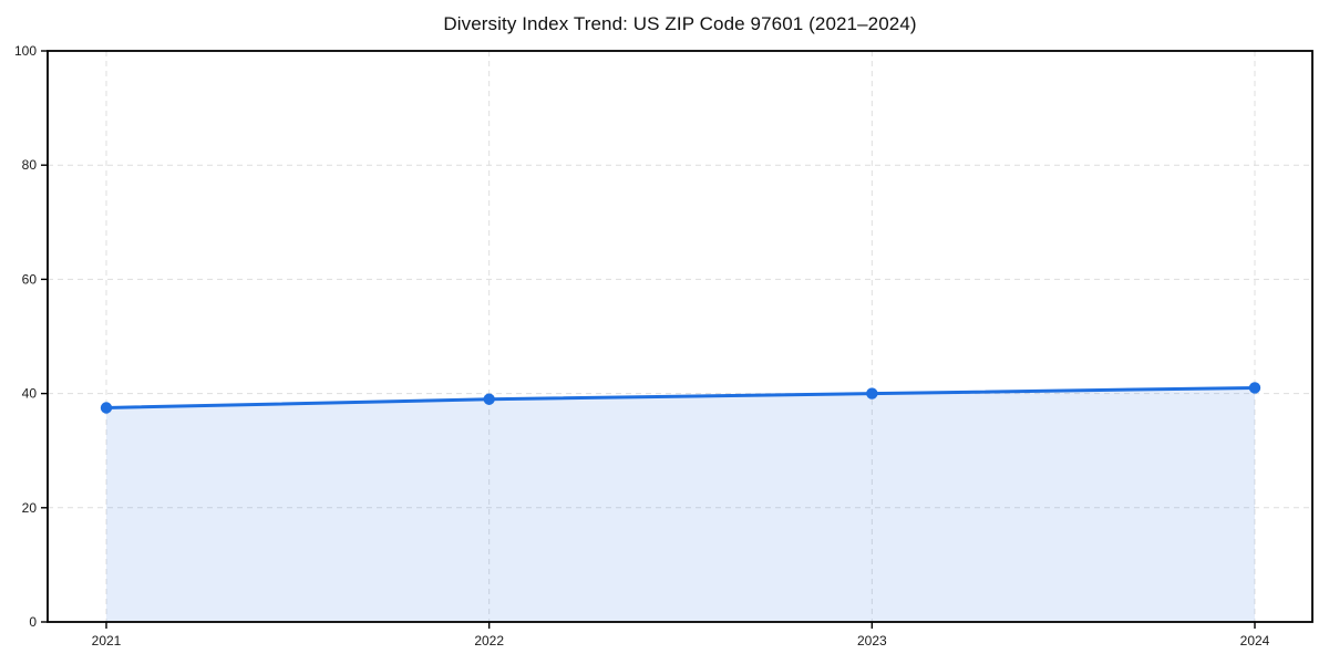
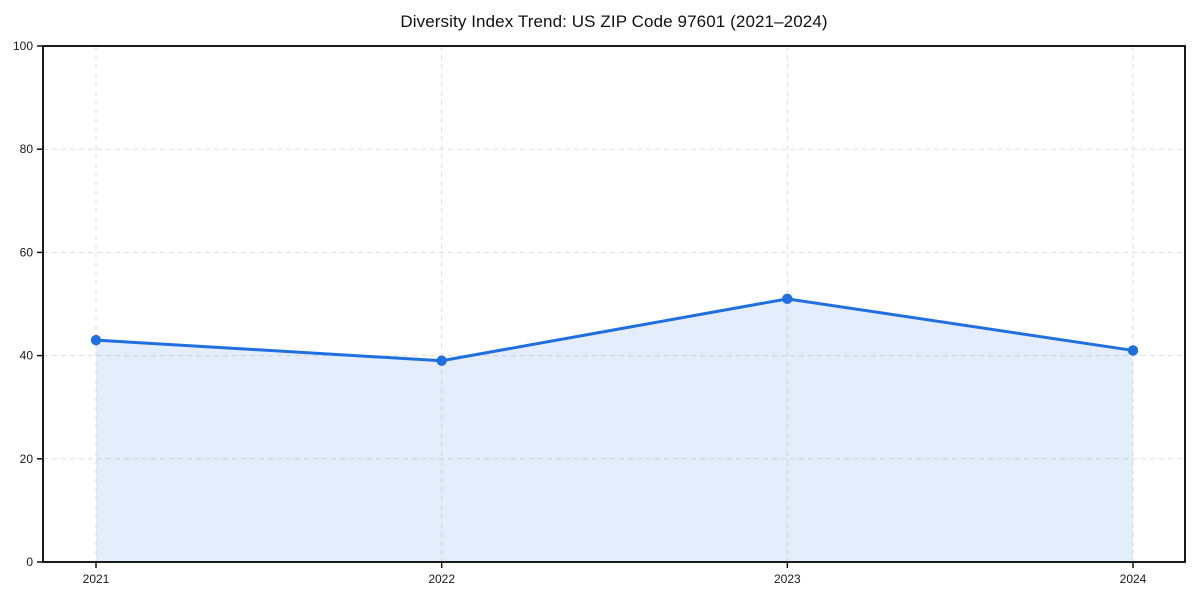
2021: 38 -> 43
2023: 40 -> 51
